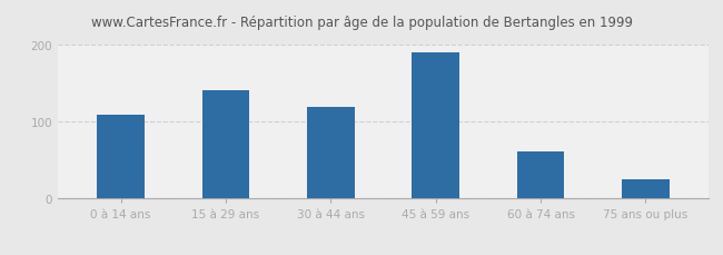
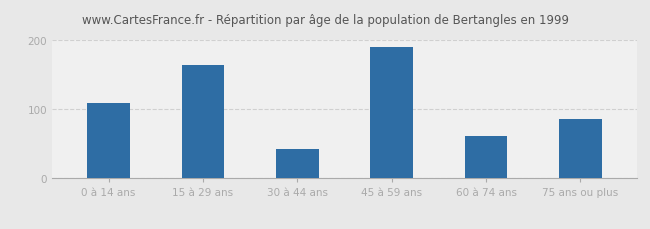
15 à 29 ans: 141 -> 164
30 à 44 ans: 120 -> 42
75 ans ou plus: 25 -> 86
